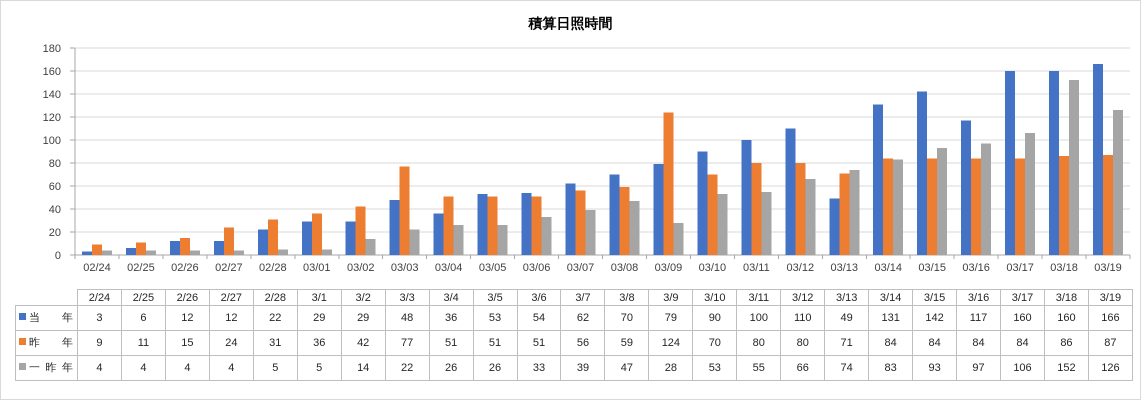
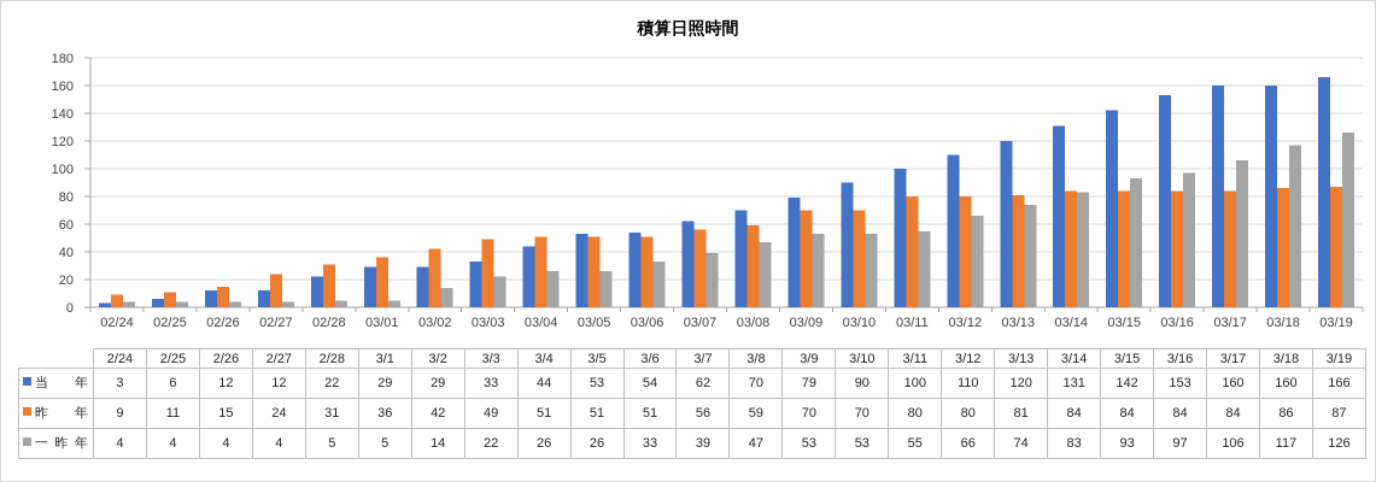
当 年/03/03: 48 -> 33
昨 年/03/03: 77 -> 49
当 年/03/04: 36 -> 44
昨 年/03/09: 124 -> 70
一昨年/03/09: 28 -> 53
当 年/03/13: 49 -> 120
昨 年/03/13: 71 -> 81
当 年/03/16: 117 -> 153
一昨年/03/18: 152 -> 117
